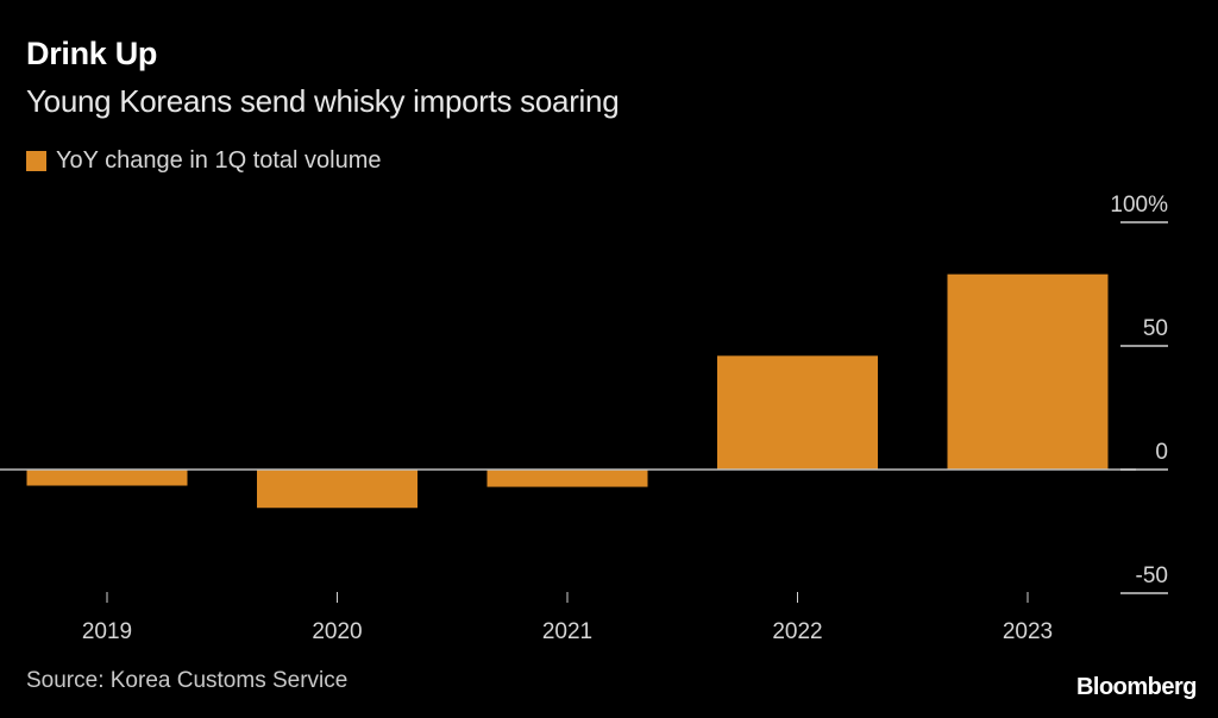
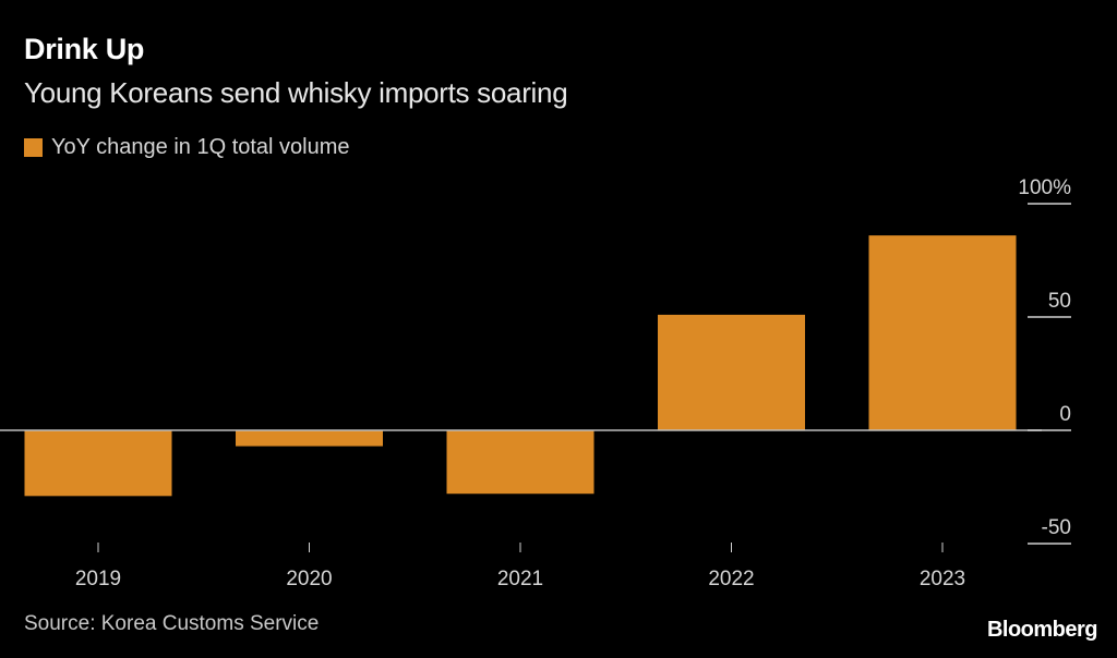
2019: -6% -> -29%
2020: -16% -> -7%
2021: -7% -> -28%
2022: 46% -> 51%
2023: 79% -> 86%
